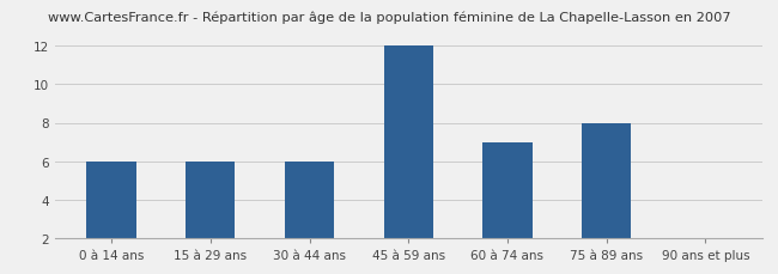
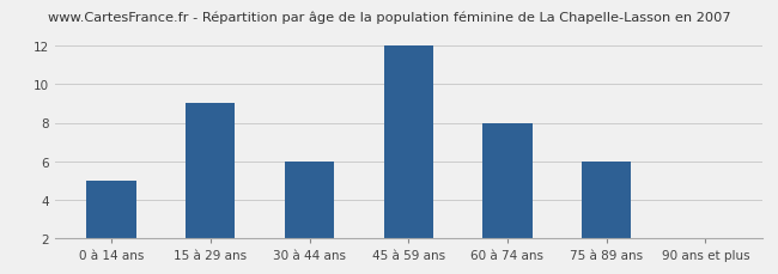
0 à 14 ans: 6 -> 5
15 à 29 ans: 6 -> 9
60 à 74 ans: 7 -> 8
75 à 89 ans: 8 -> 6
